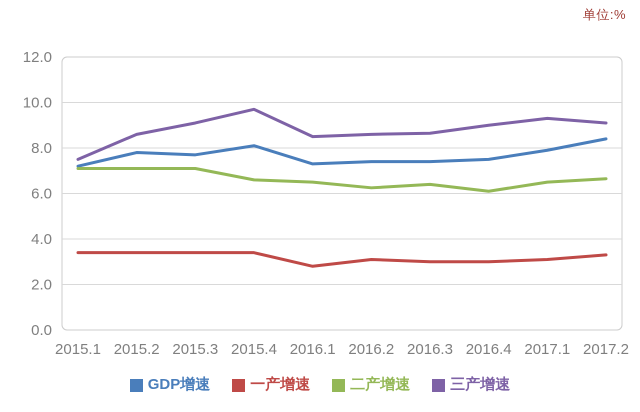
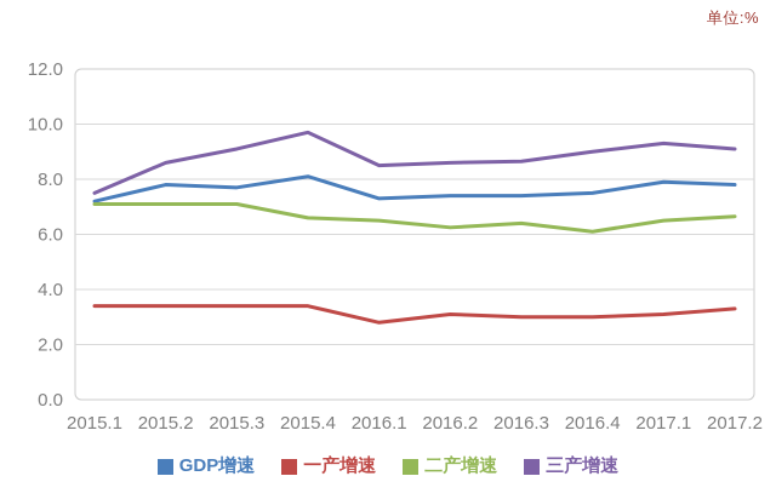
GDP增速/2017.2: 8.4 -> 7.8
